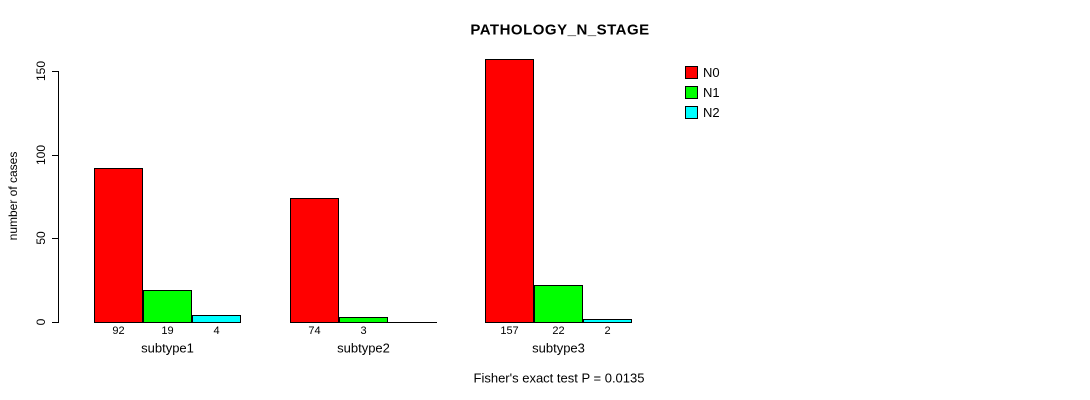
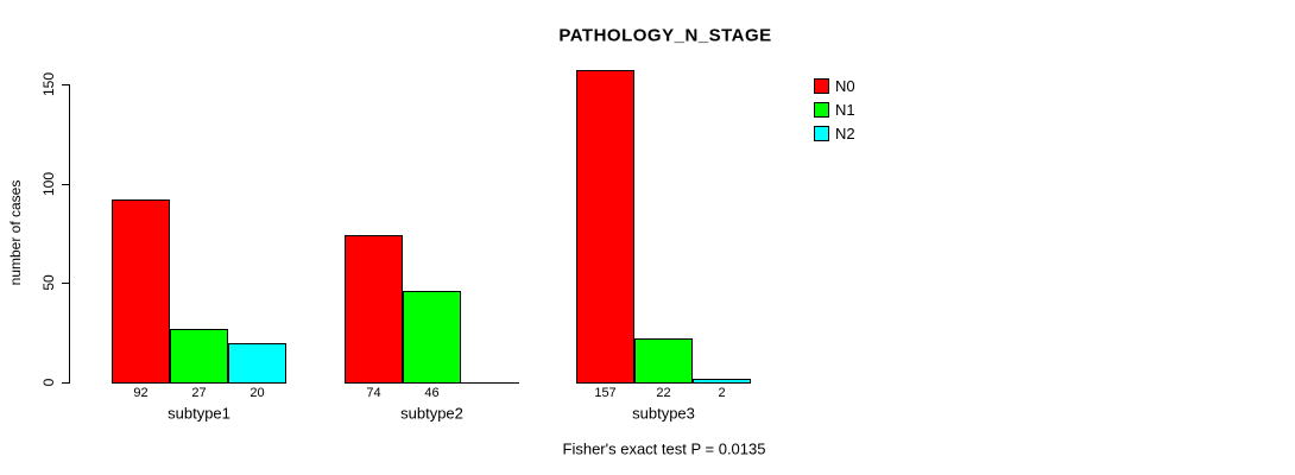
N1/subtype1: 19 -> 27
N2/subtype1: 4 -> 20
N1/subtype2: 3 -> 46
